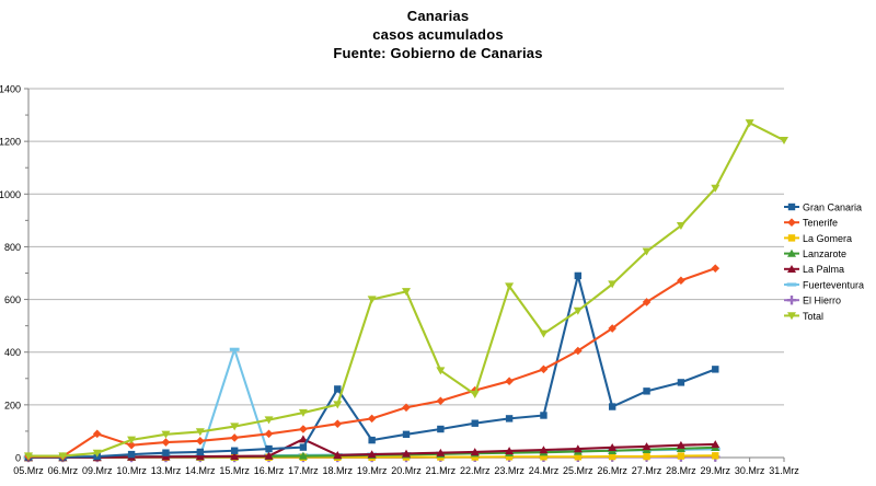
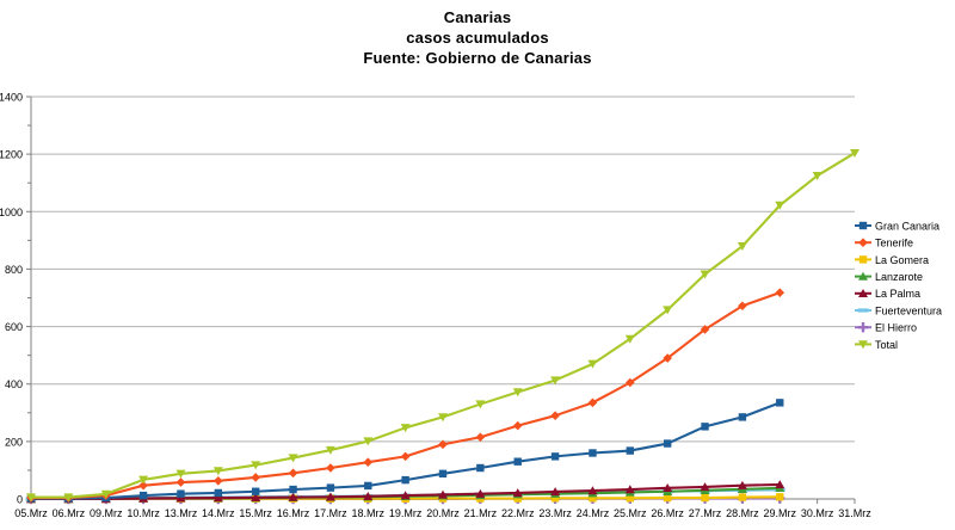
Tenerife/09.Mrz: 90 -> 10
Fuerteventura/15.Mrz: 410 -> 10
La Palma/17.Mrz: 70 -> 10
Gran Canaria/18.Mrz: 260 -> 50
Total/19.Mrz: 600 -> 250
Total/20.Mrz: 630 -> 280
Total/22.Mrz: 240 -> 370
Total/23.Mrz: 650 -> 410
Gran Canaria/25.Mrz: 690 -> 170
Total/30.Mrz: 1270 -> 1120
